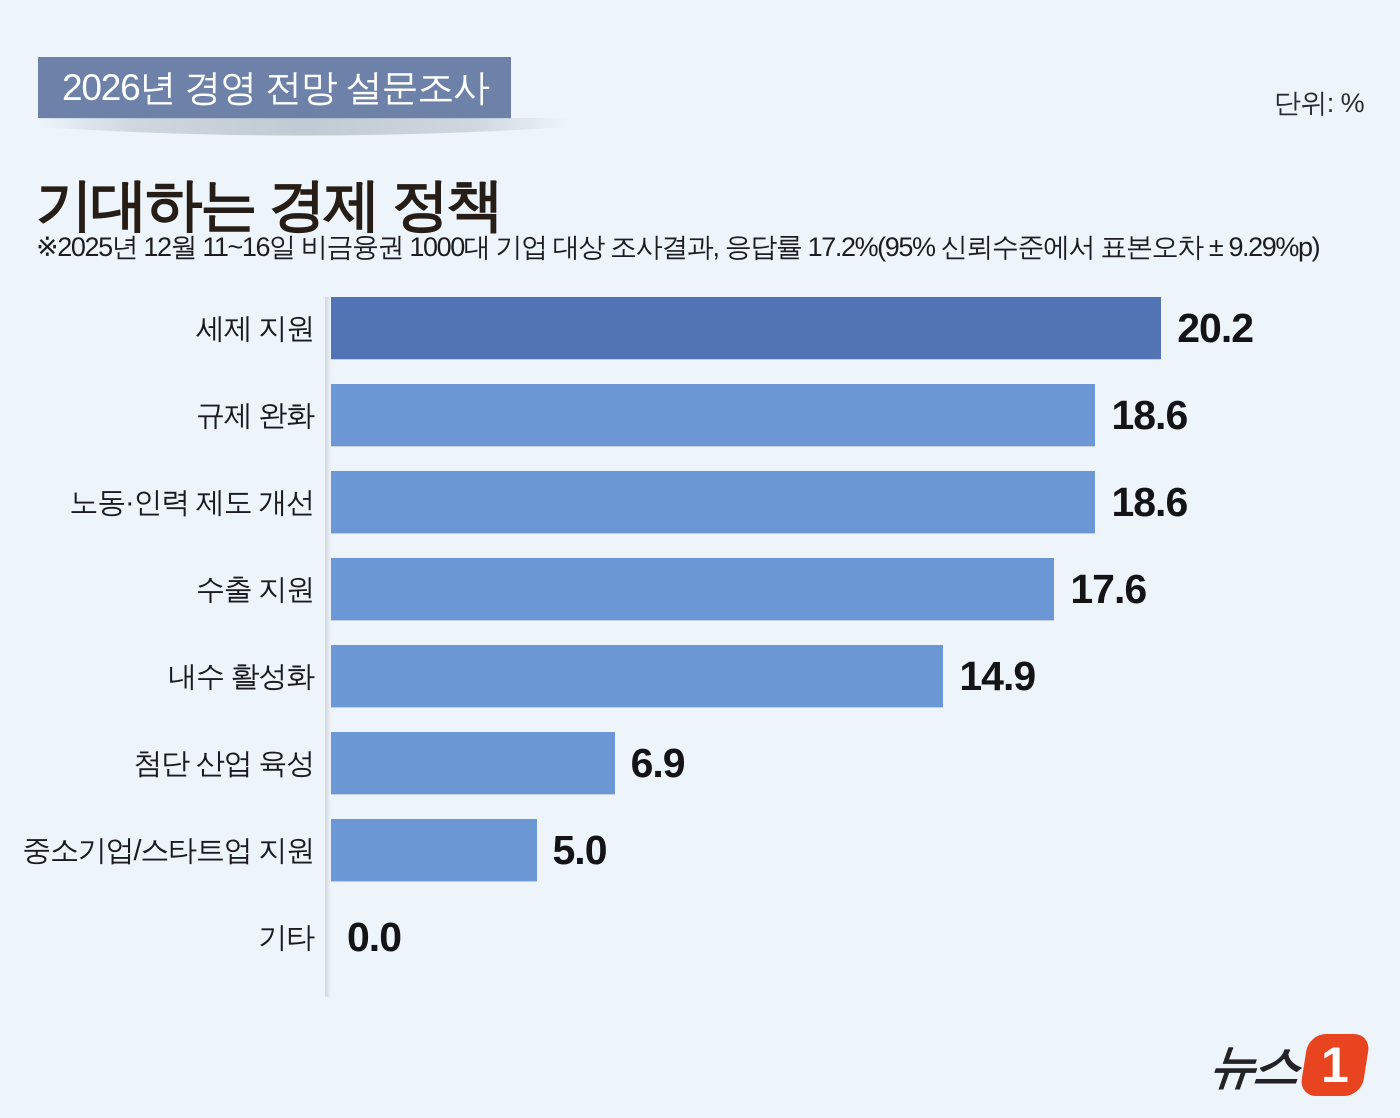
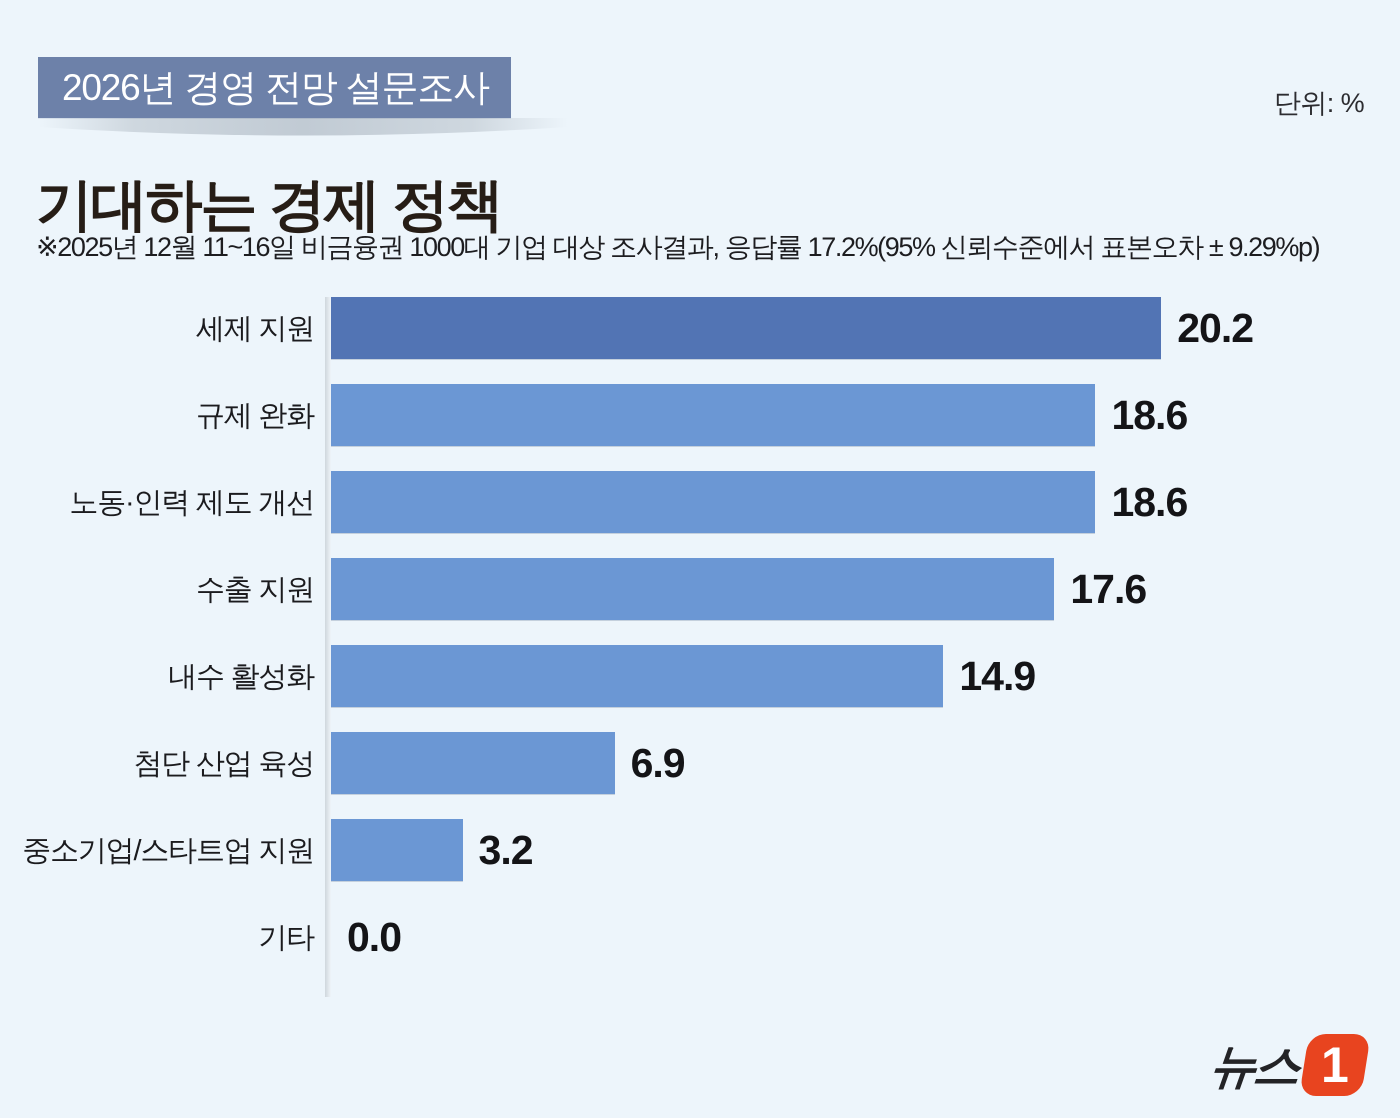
중소기업/스타트업 지원: 5.0 -> 3.2
